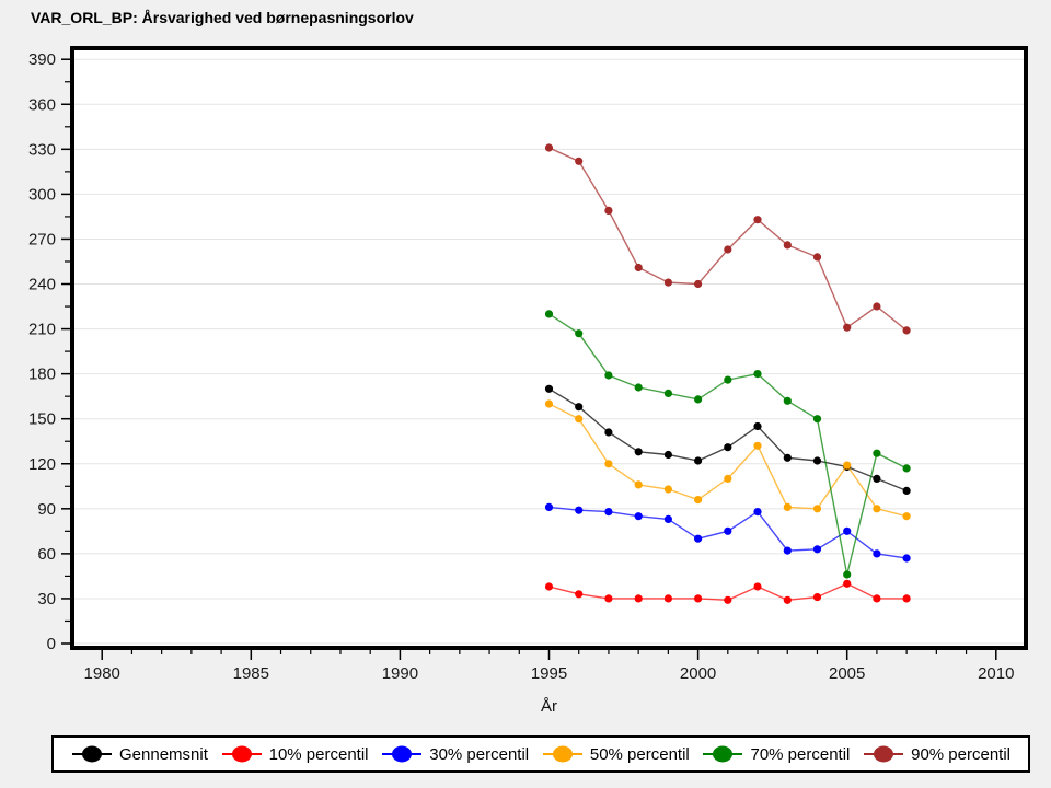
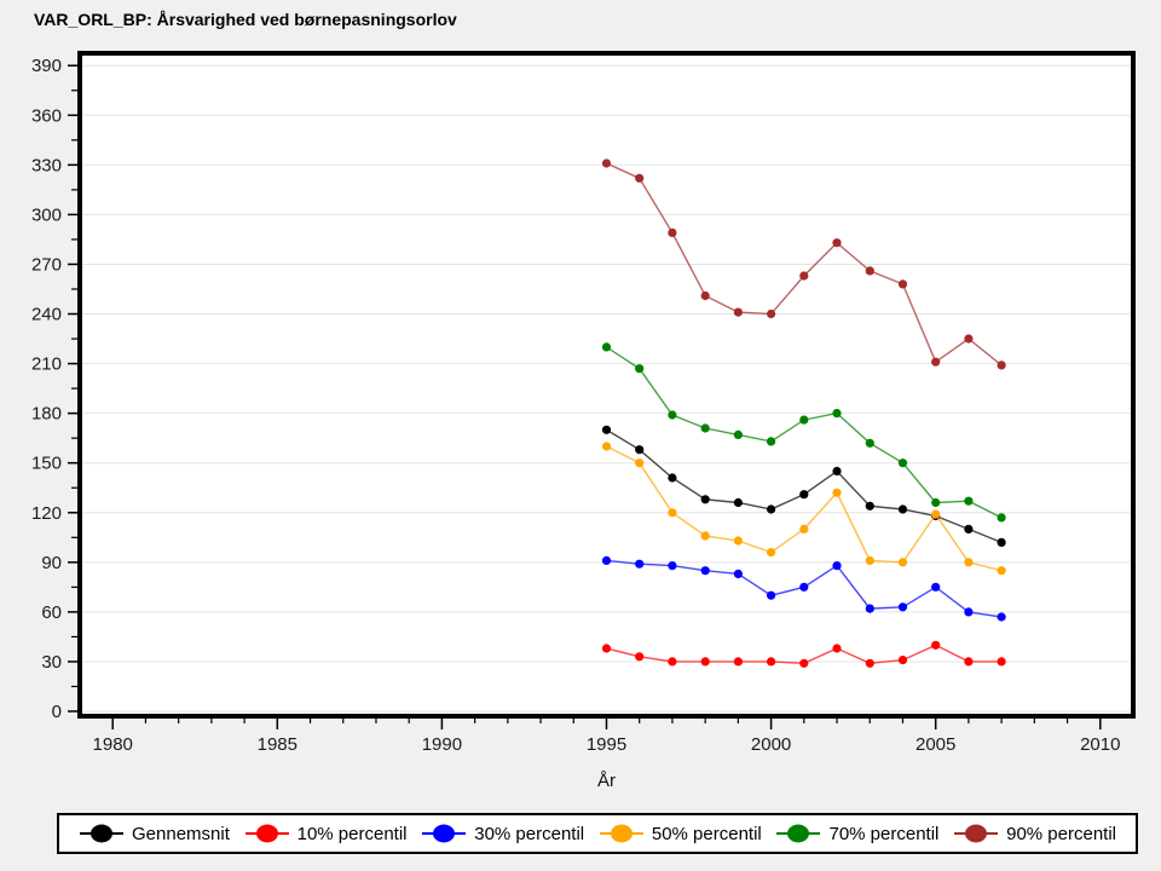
70% percentil/2005: 46 -> 126
